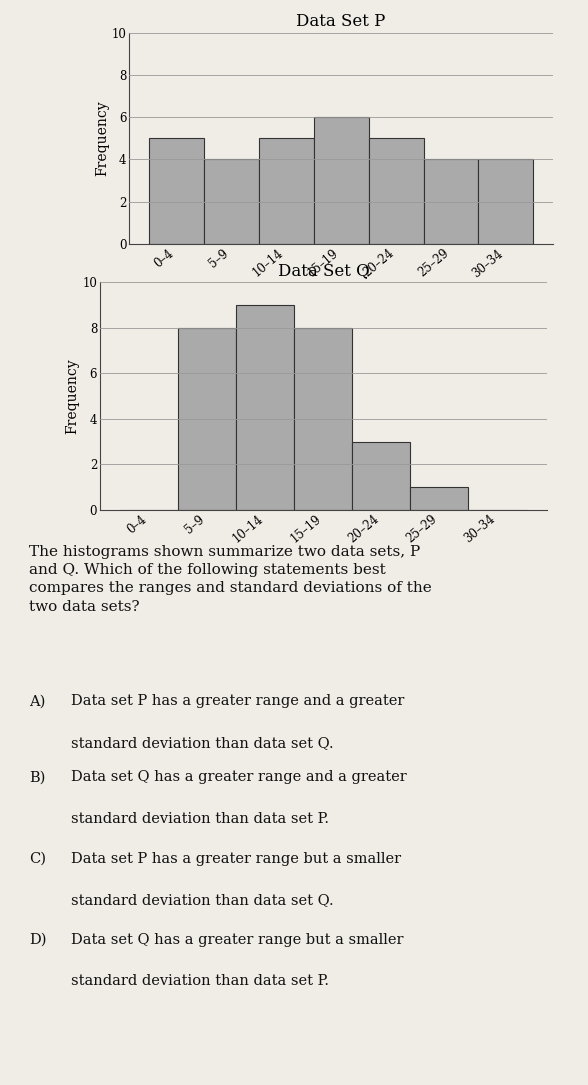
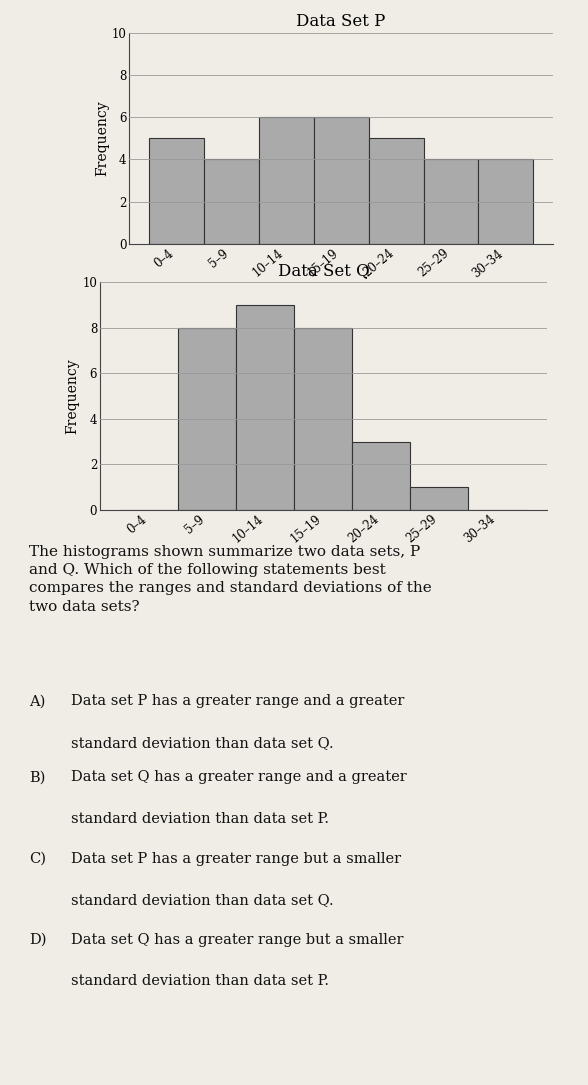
Data Set P/10–14: 5 -> 6
